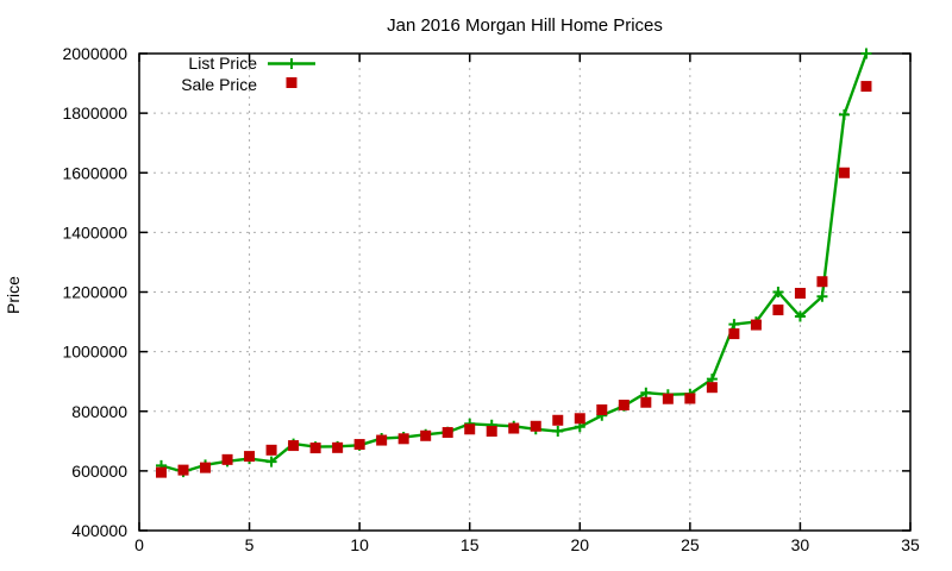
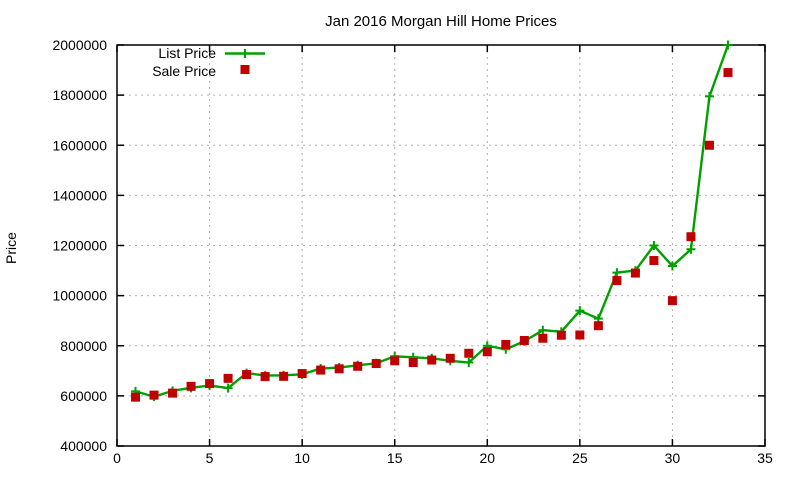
List Price/20: 750000 -> 800000
List Price/25: 860000 -> 940000
Sale Price/30: 1200000 -> 980000
